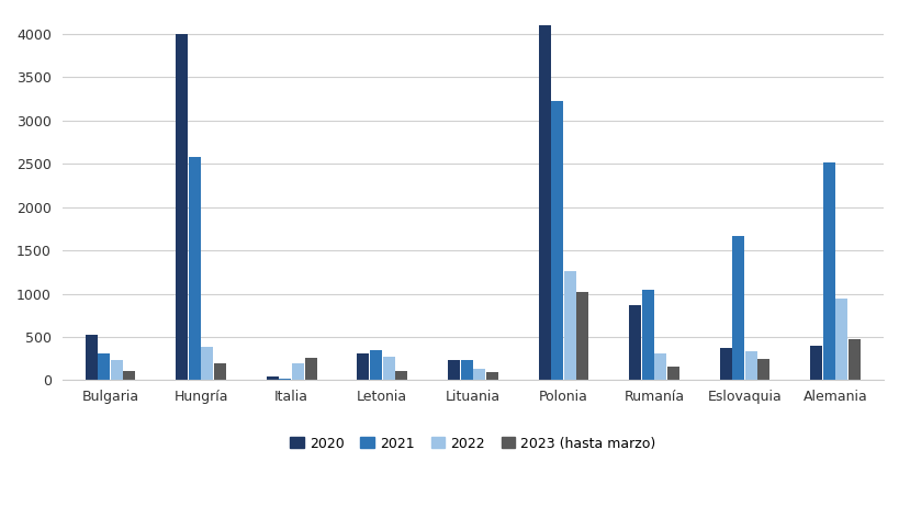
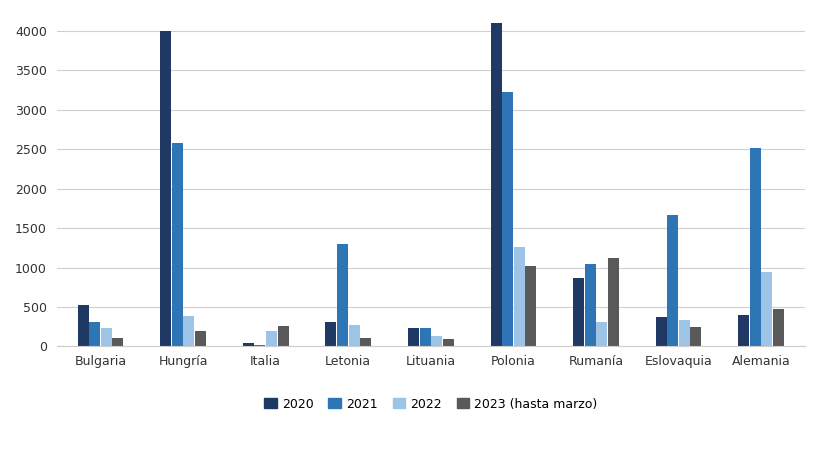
2021/Letonia: 350 -> 1300
2023 (hasta marzo)/Rumanía: 160 -> 1120
